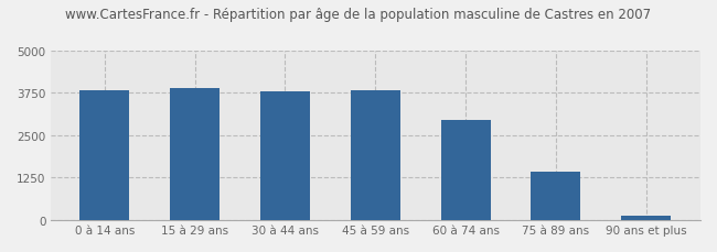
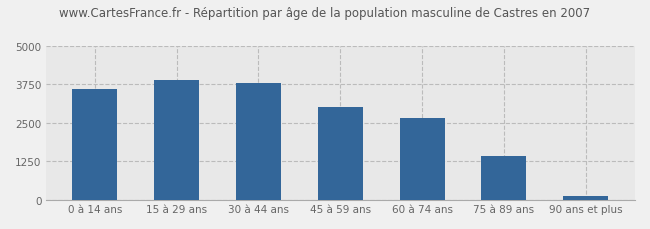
0 à 14 ans: 3820 -> 3600
45 à 59 ans: 3820 -> 3000
60 à 74 ans: 2950 -> 2650
